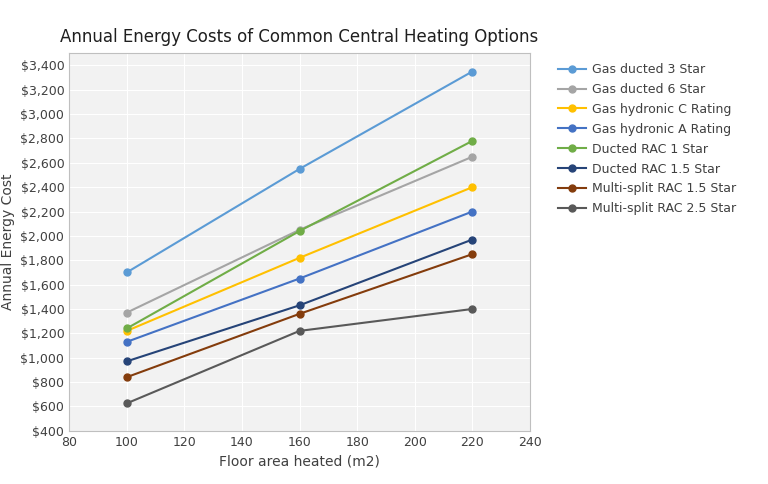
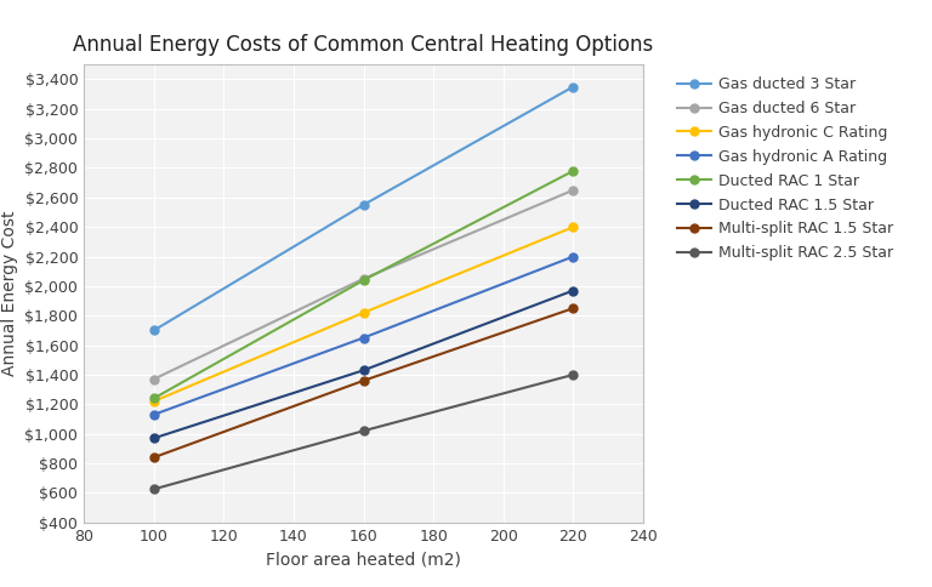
Multi-split RAC 2.5 Star/160: $1,220 -> $1,020
